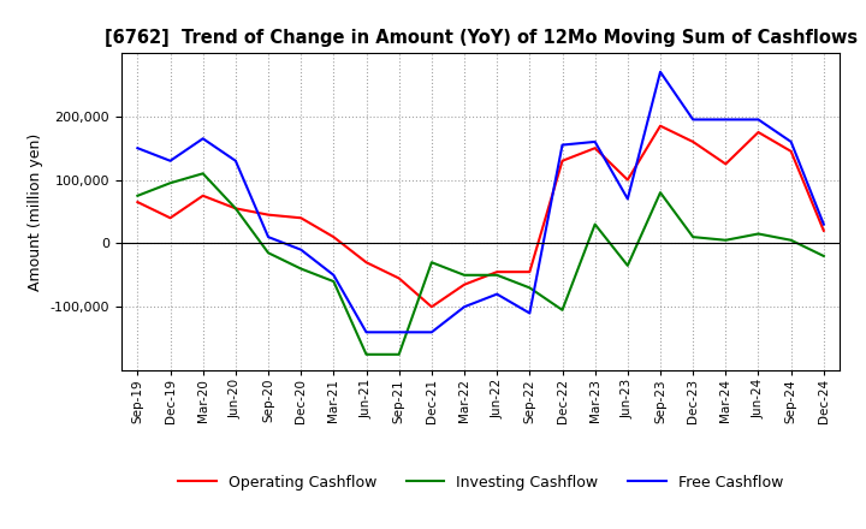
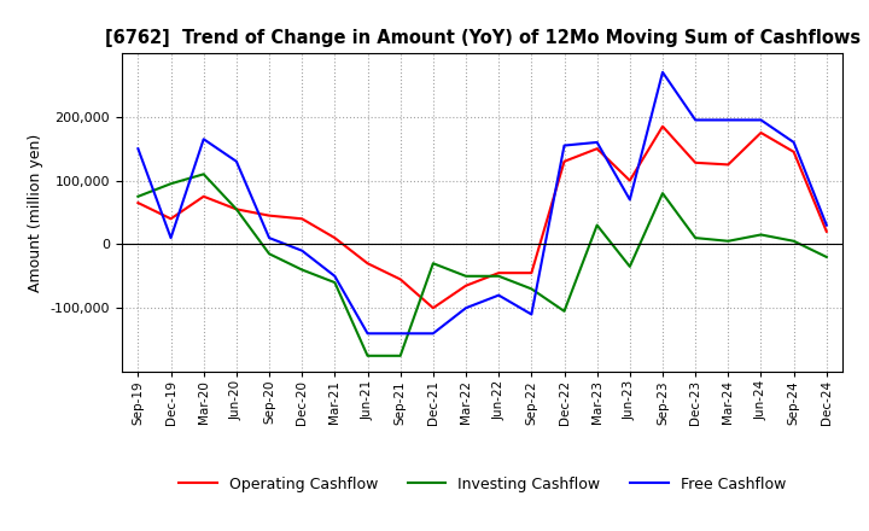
Free Cashflow/Dec-19: 130,000 -> 10,000
Operating Cashflow/Dec-23: 160,000 -> 128,000
